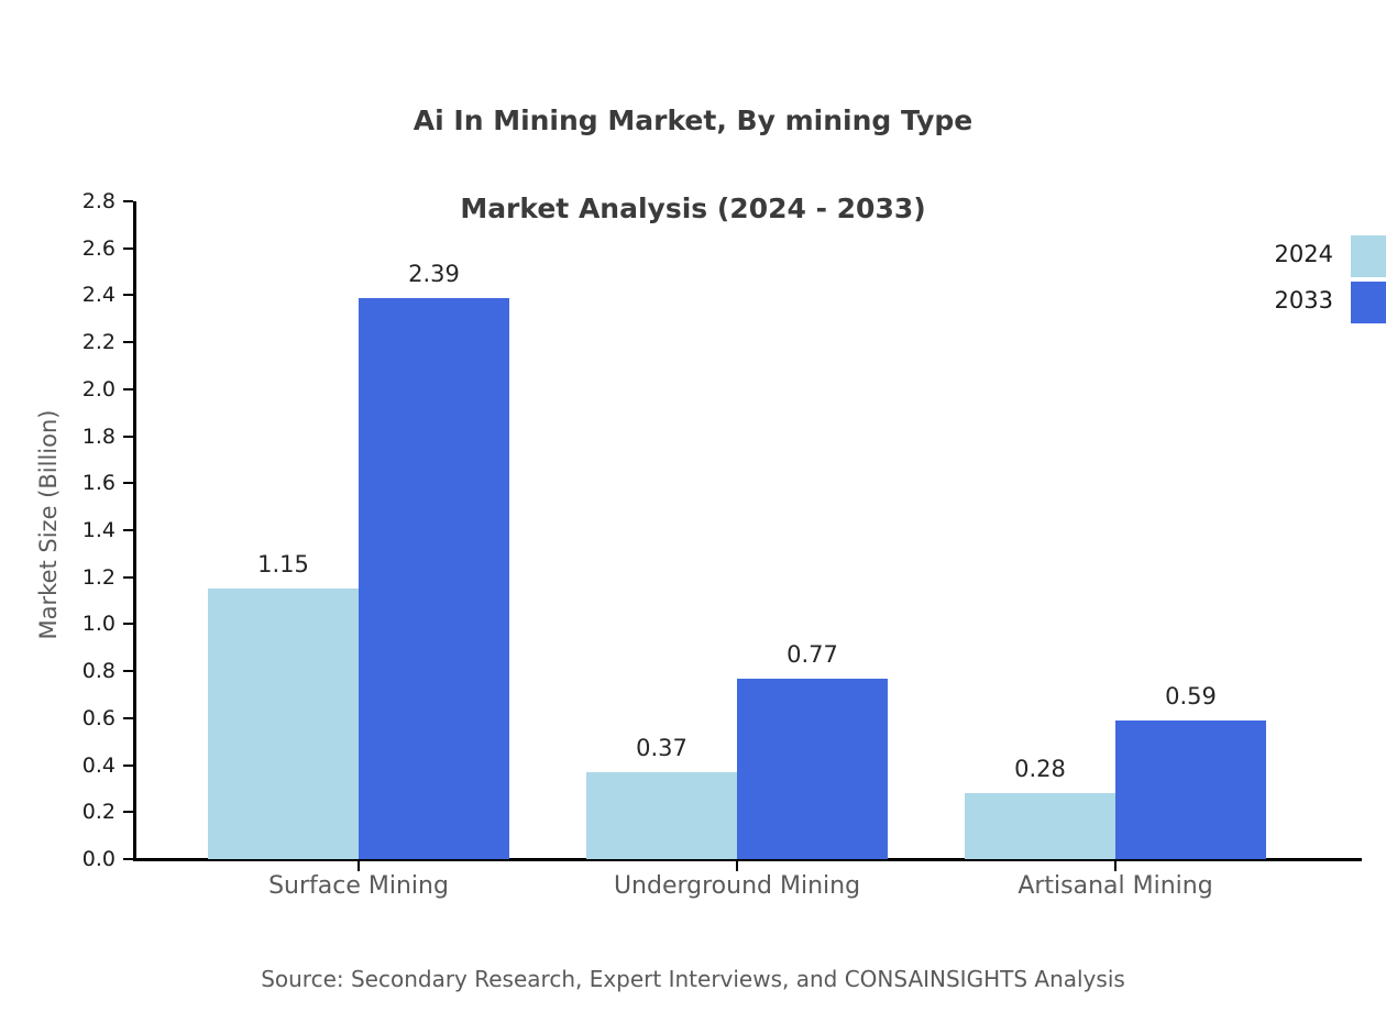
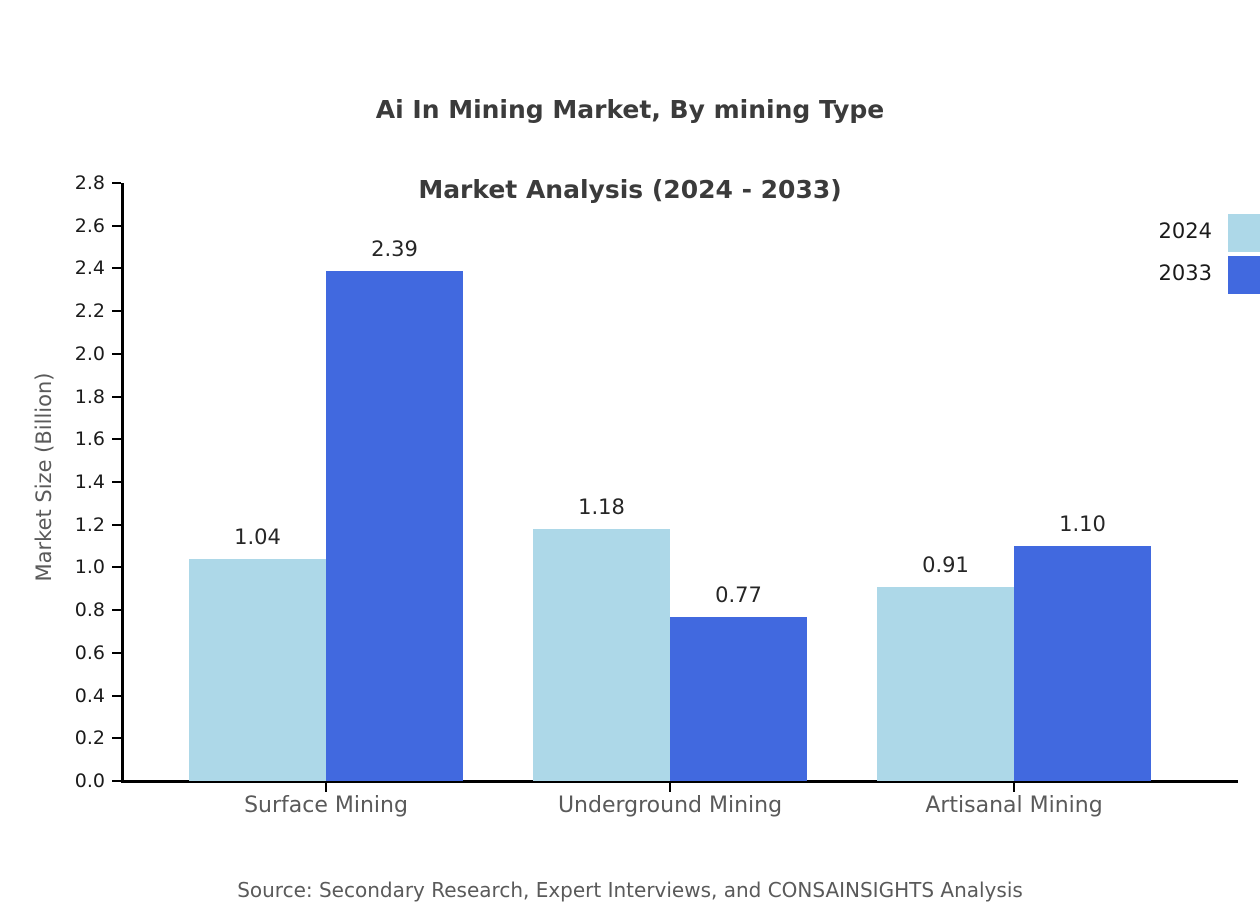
2024/Surface Mining: 1.15 -> 1.04
2024/Underground Mining: 0.37 -> 1.18
2024/Artisanal Mining: 0.28 -> 0.91
2033/Artisanal Mining: 0.59 -> 1.10
